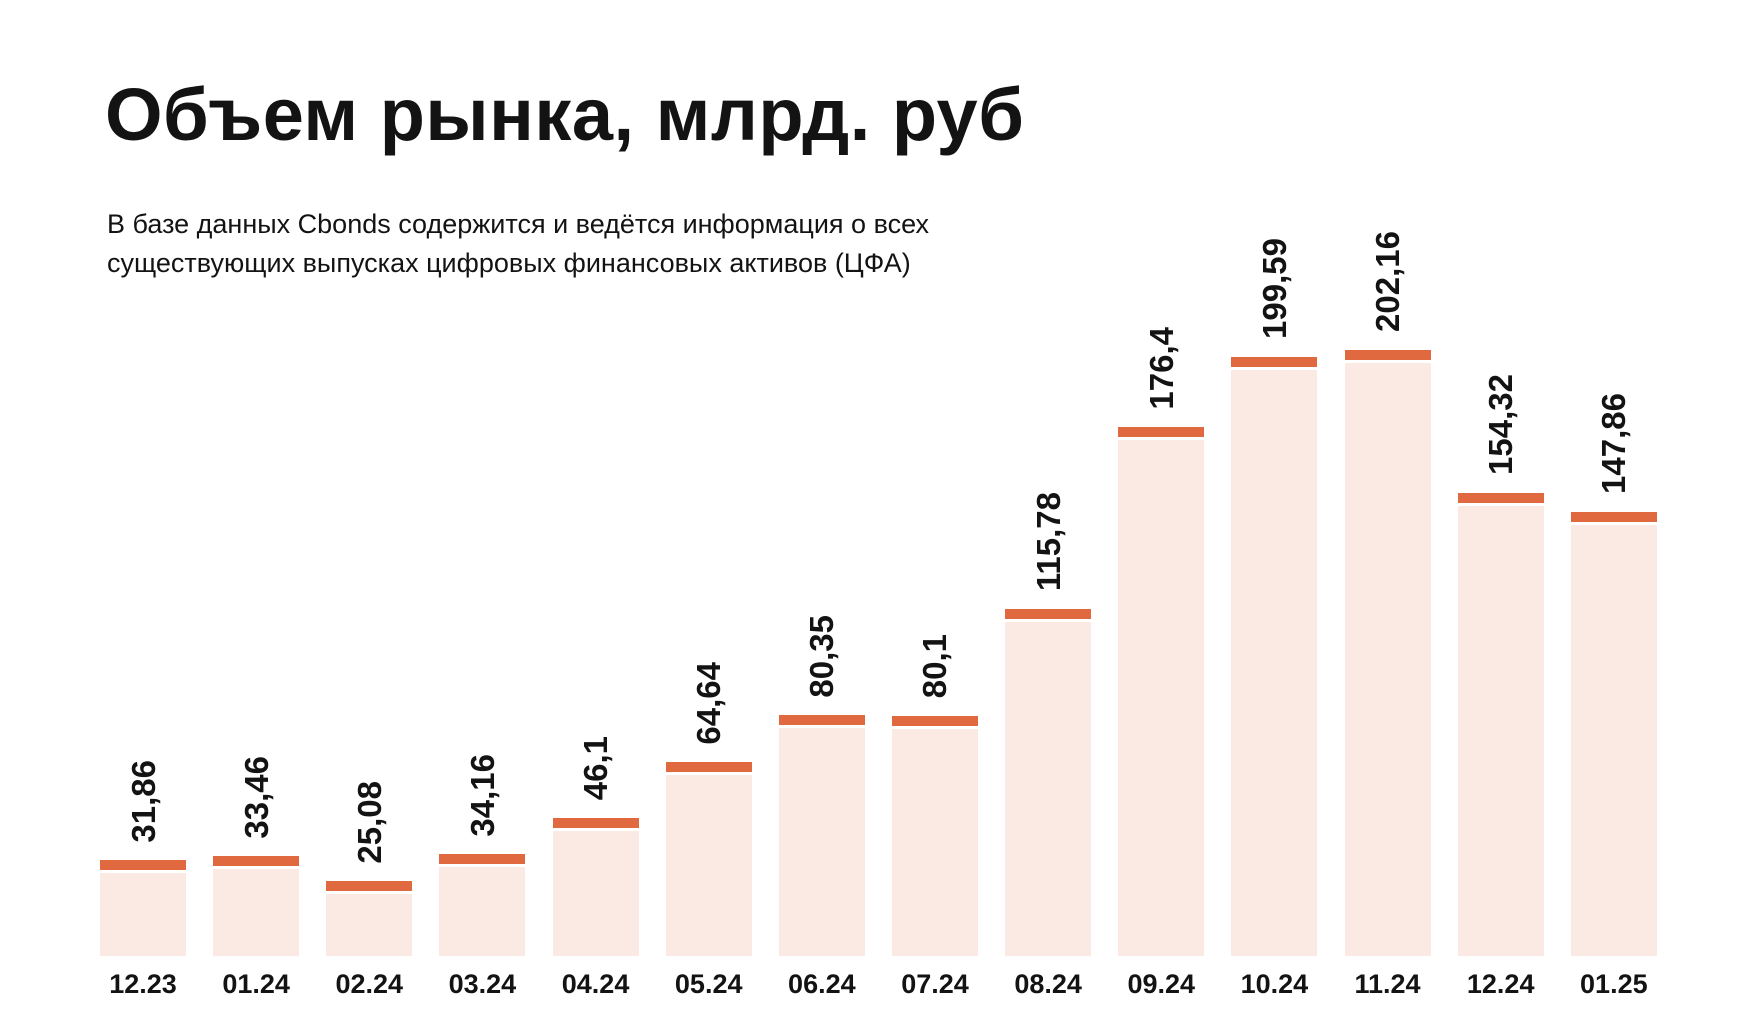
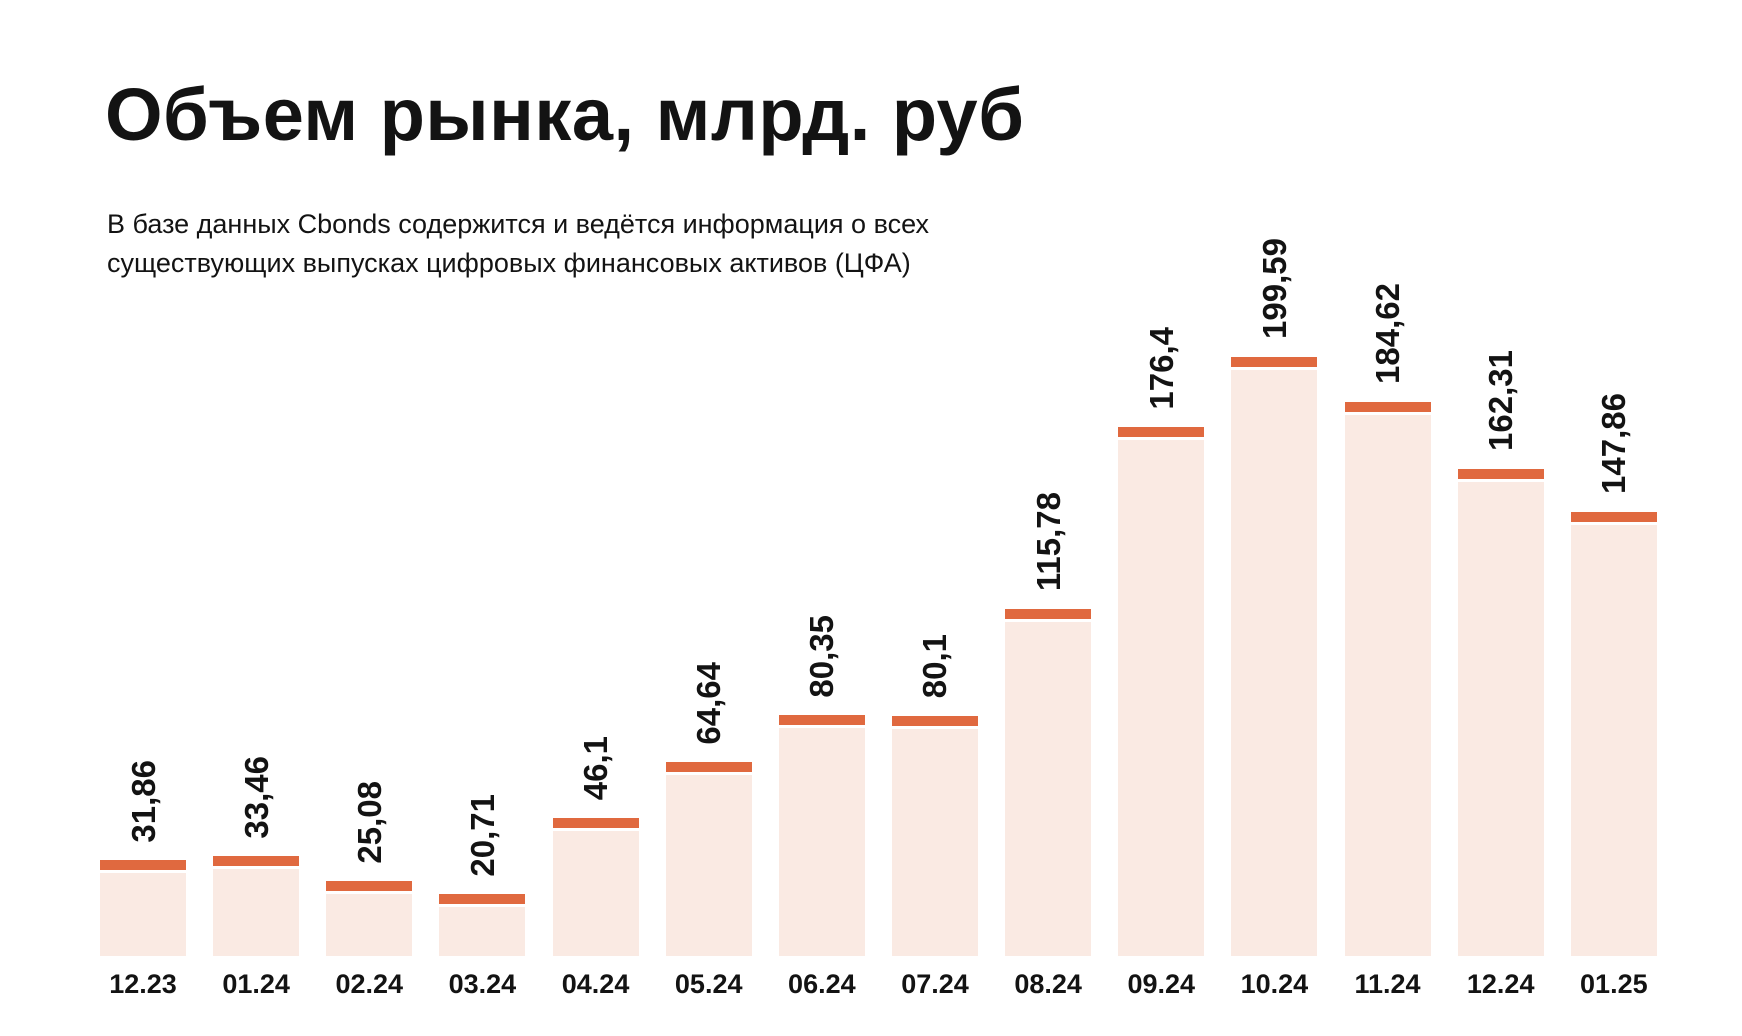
03.24: 34,16 -> 20,71
11.24: 202,16 -> 184,62
12.24: 154,32 -> 162,31
